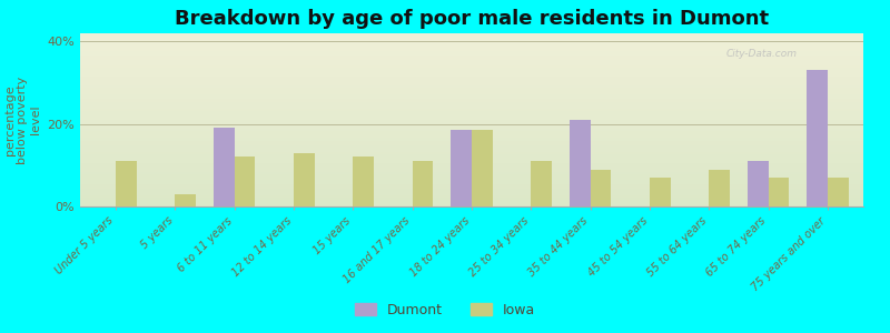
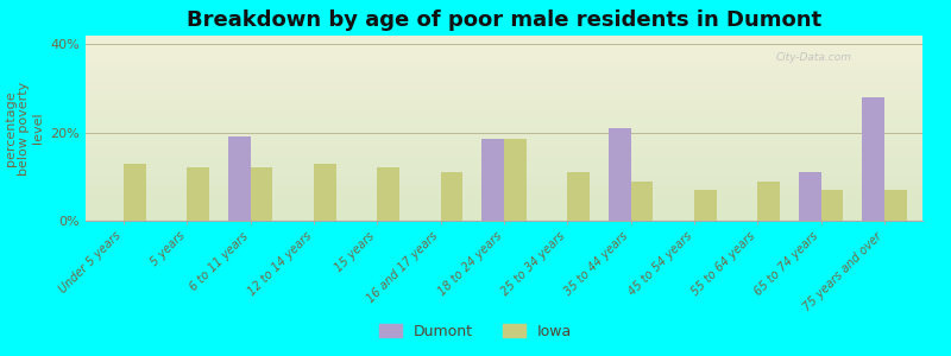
Iowa/Under 5 years: 11.0% -> 13.0%
Iowa/5 years: 3.0% -> 12.0%
Dumont/75 years and over: 33.0% -> 28.0%
